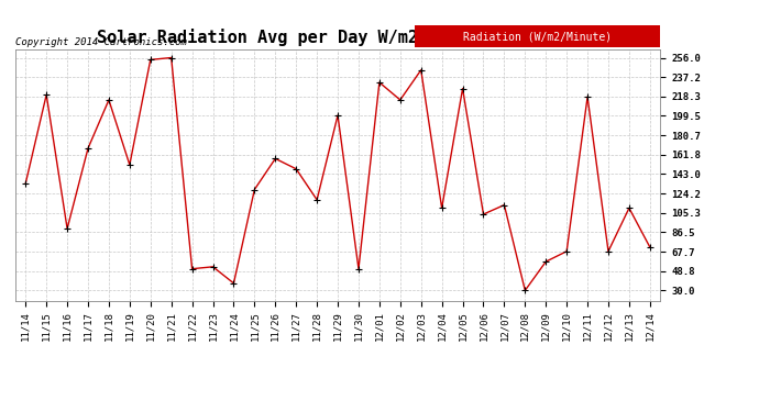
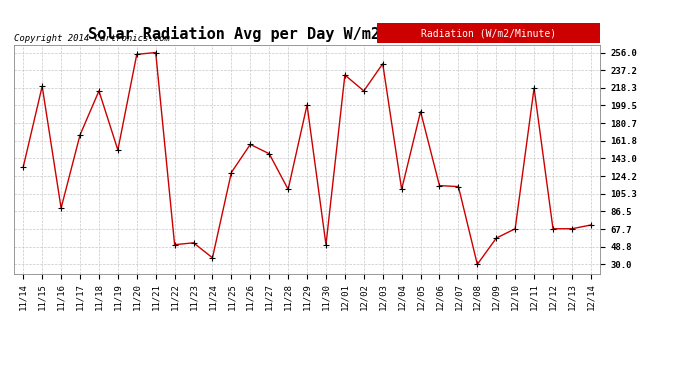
11/28: 118 -> 110
12/05: 226 -> 193
12/06: 104 -> 114
12/13: 110 -> 68
